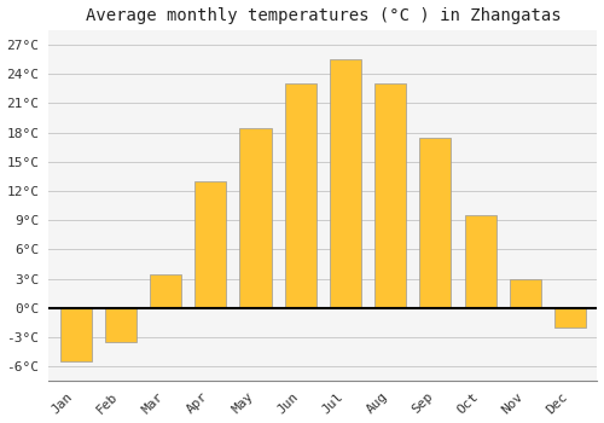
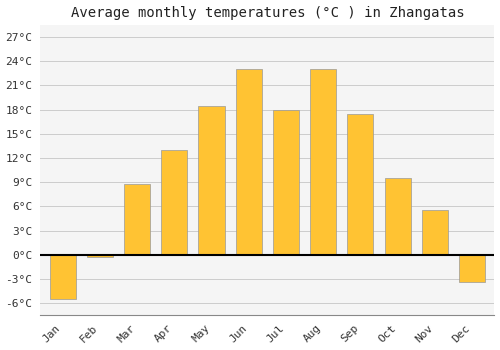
Feb: -3.5°C -> -0.2°C
Mar: 3.5°C -> 8.8°C
Jul: 25.5°C -> 18.0°C
Nov: 3.0°C -> 5.6°C
Dec: -2.0°C -> -3.4°C
